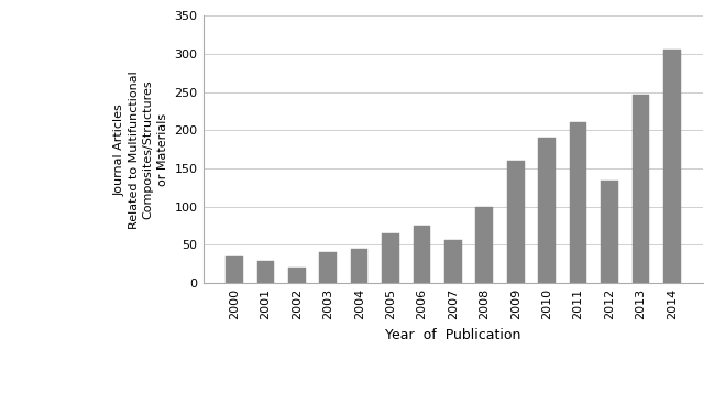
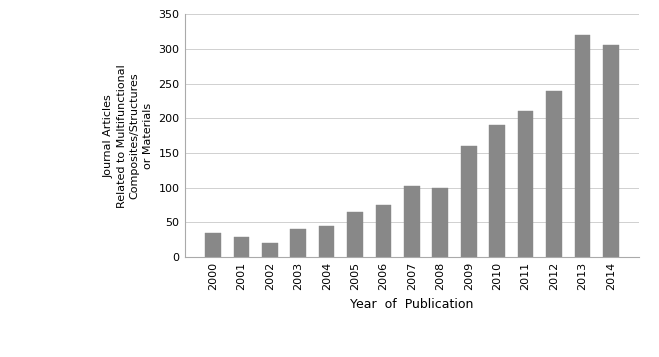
2007: 56 -> 102
2012: 134 -> 240
2013: 246 -> 320
